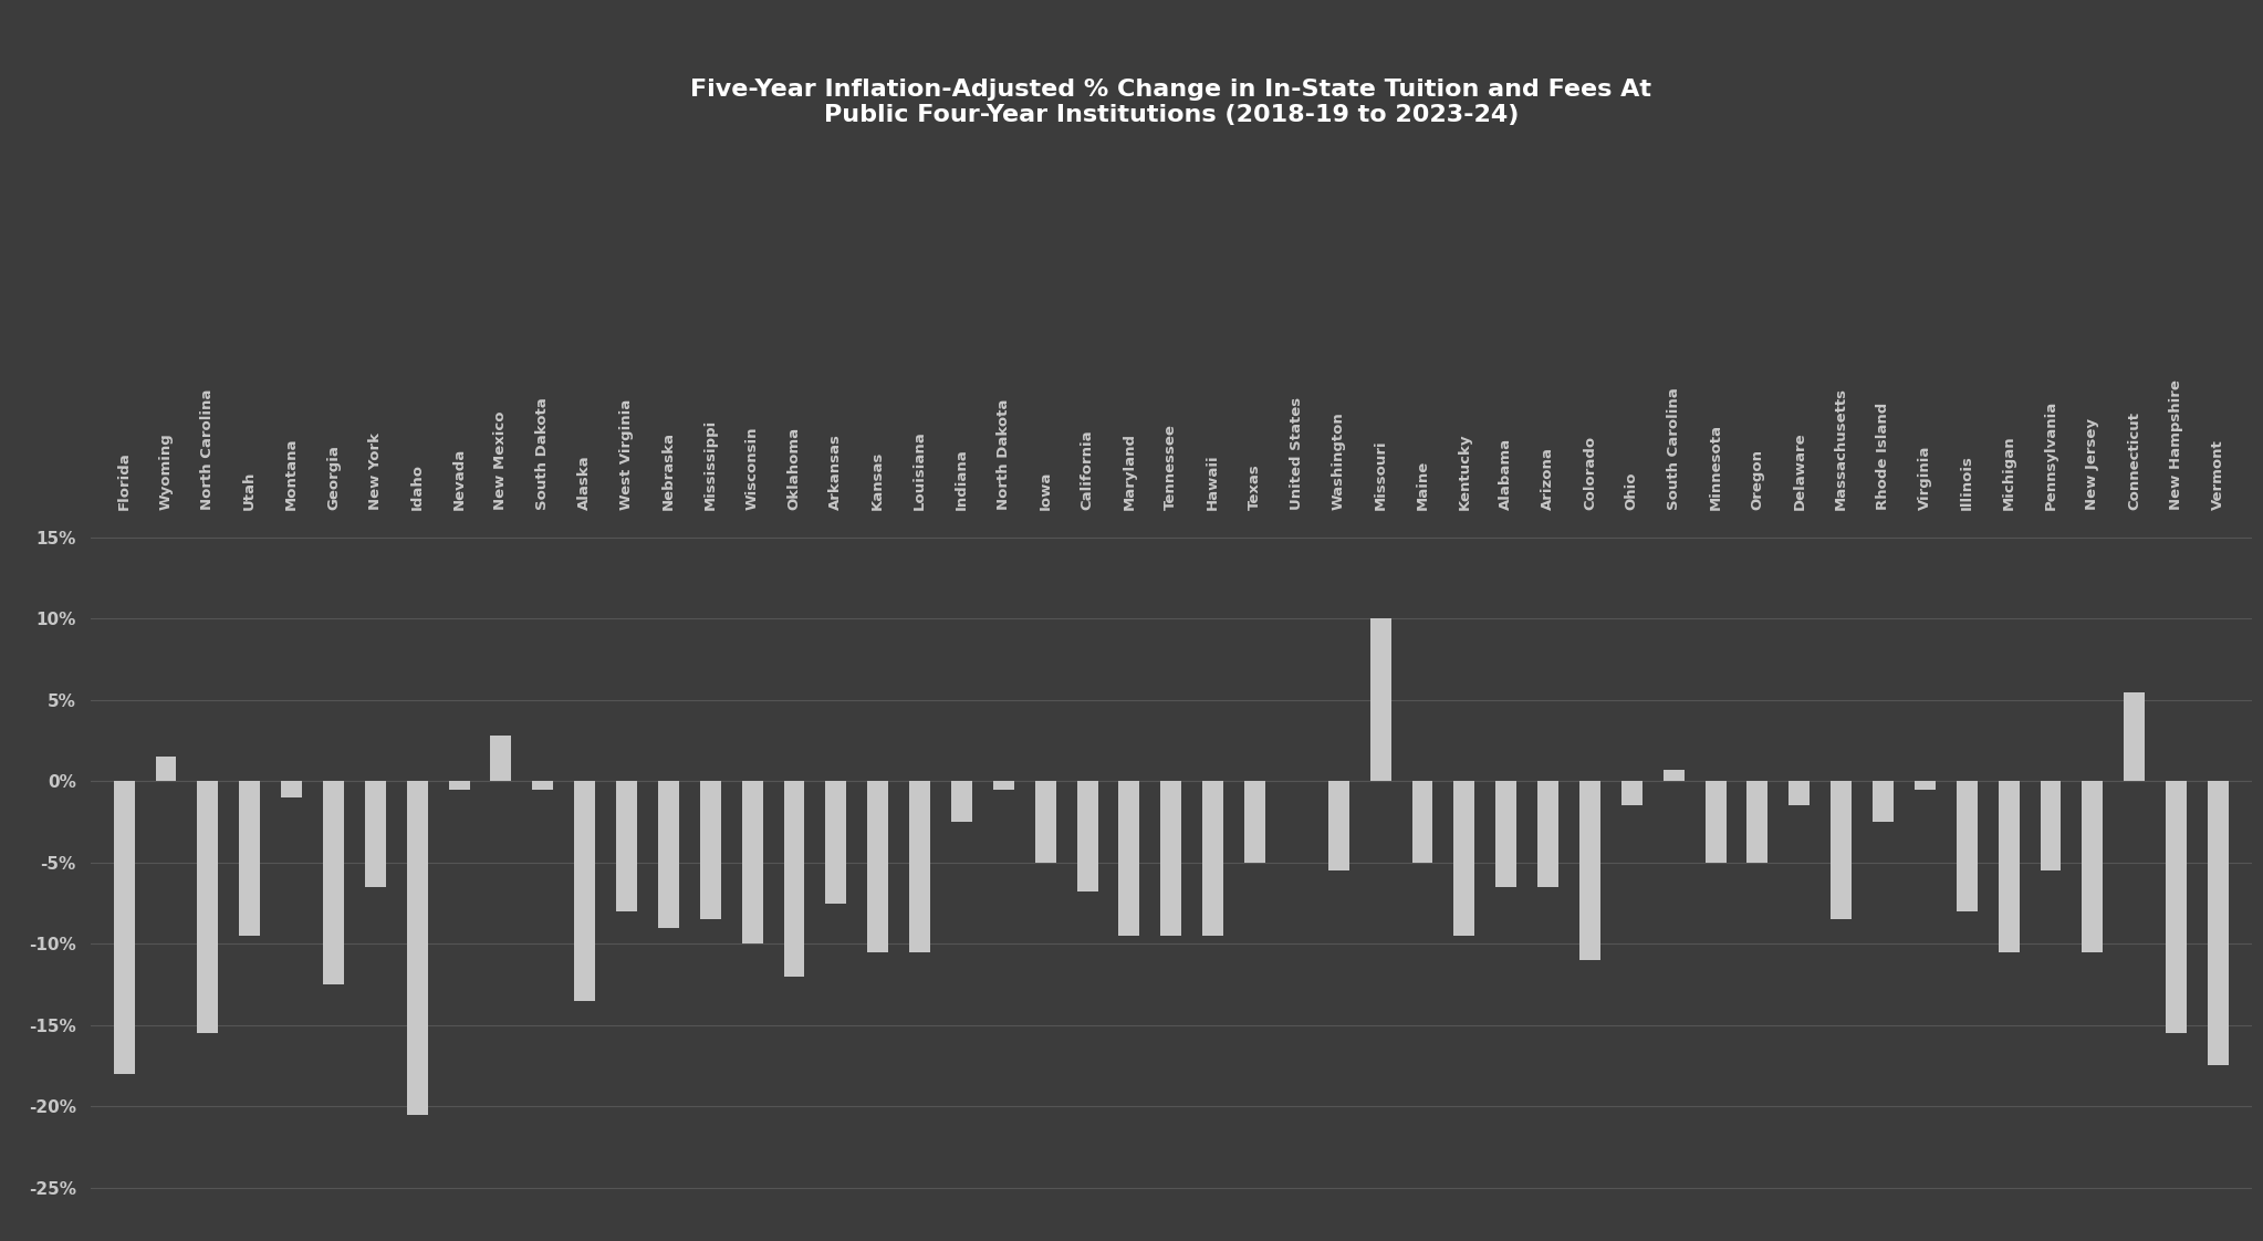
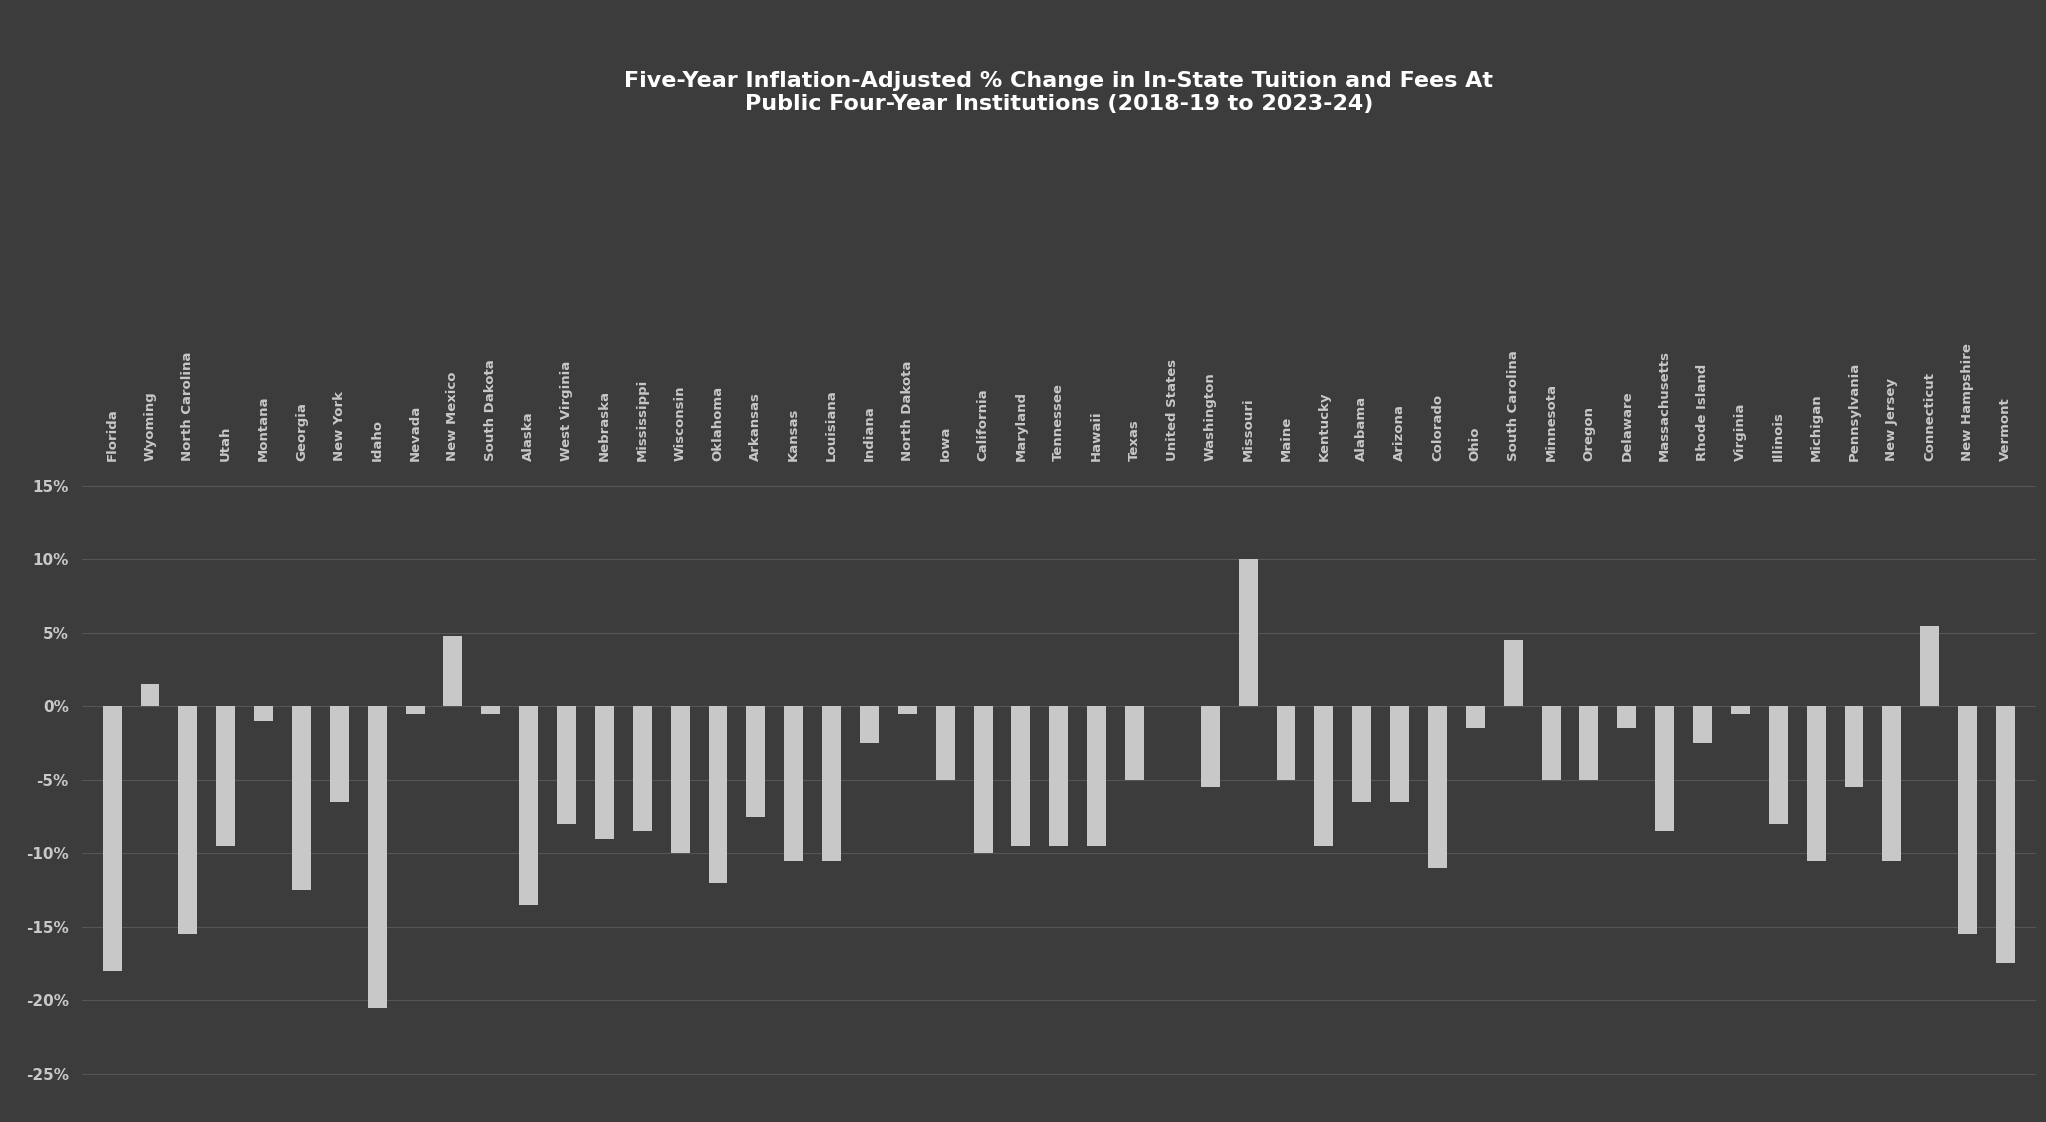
New Mexico: 2.8% -> 4.8%
California: -6.8% -> -10.0%
South Carolina: 0.7% -> 4.5%
